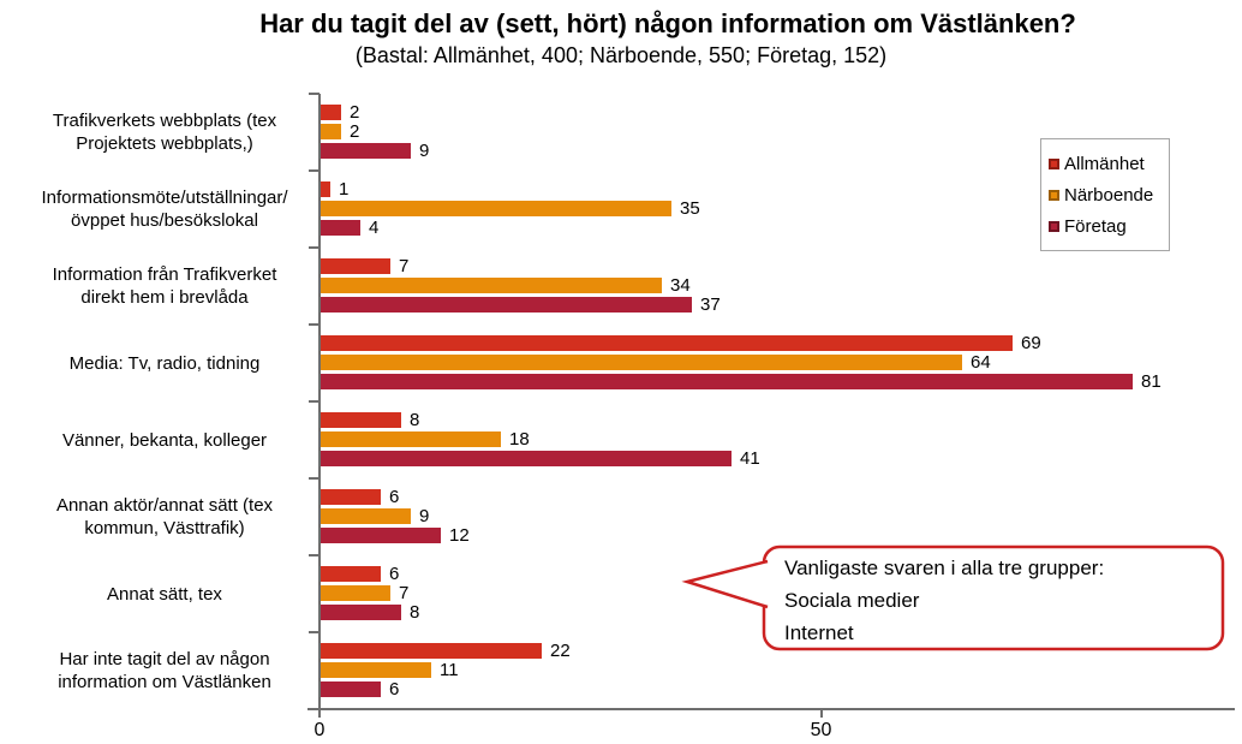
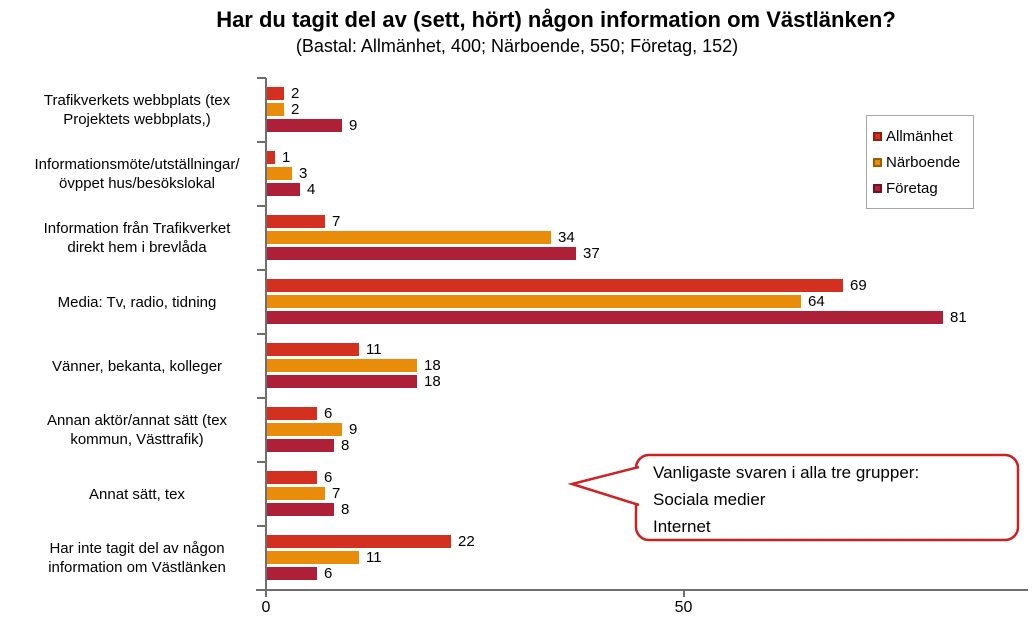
Närboende/Informationsmöte/utställningar/ övppet hus/besökslokal: 35 -> 3
Allmänhet/Vänner, bekanta, kolleger: 8 -> 11
Företag/Vänner, bekanta, kolleger: 41 -> 18
Företag/Annan aktör/annat sätt (tex kommun, Västtrafik): 12 -> 8
